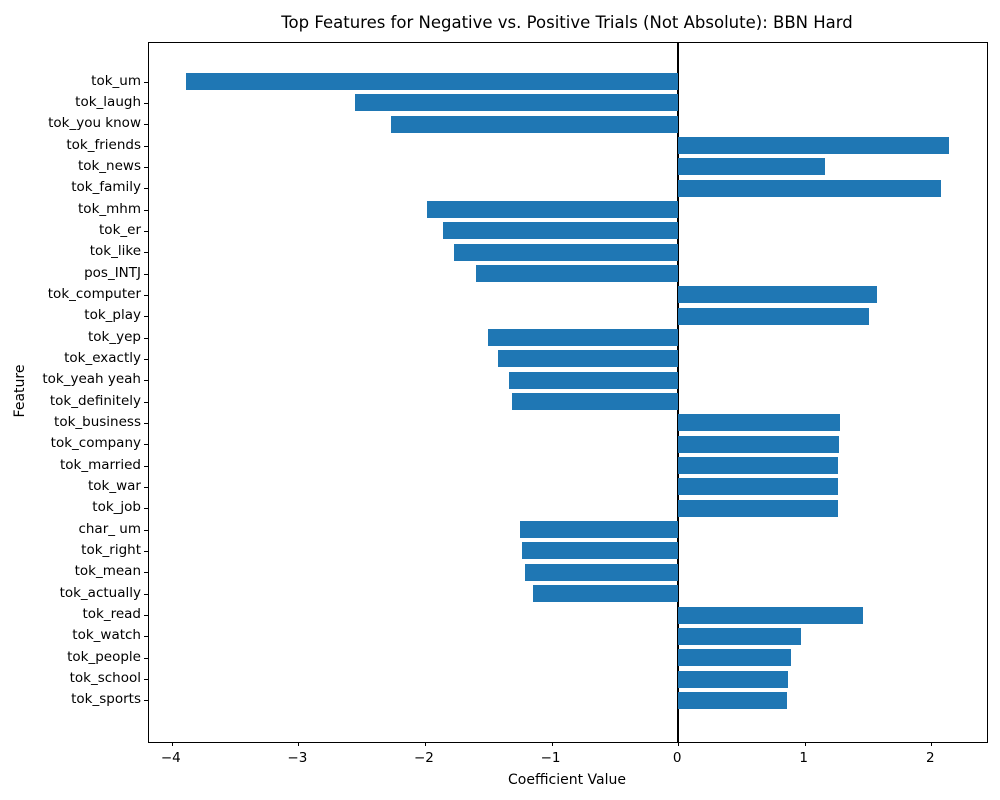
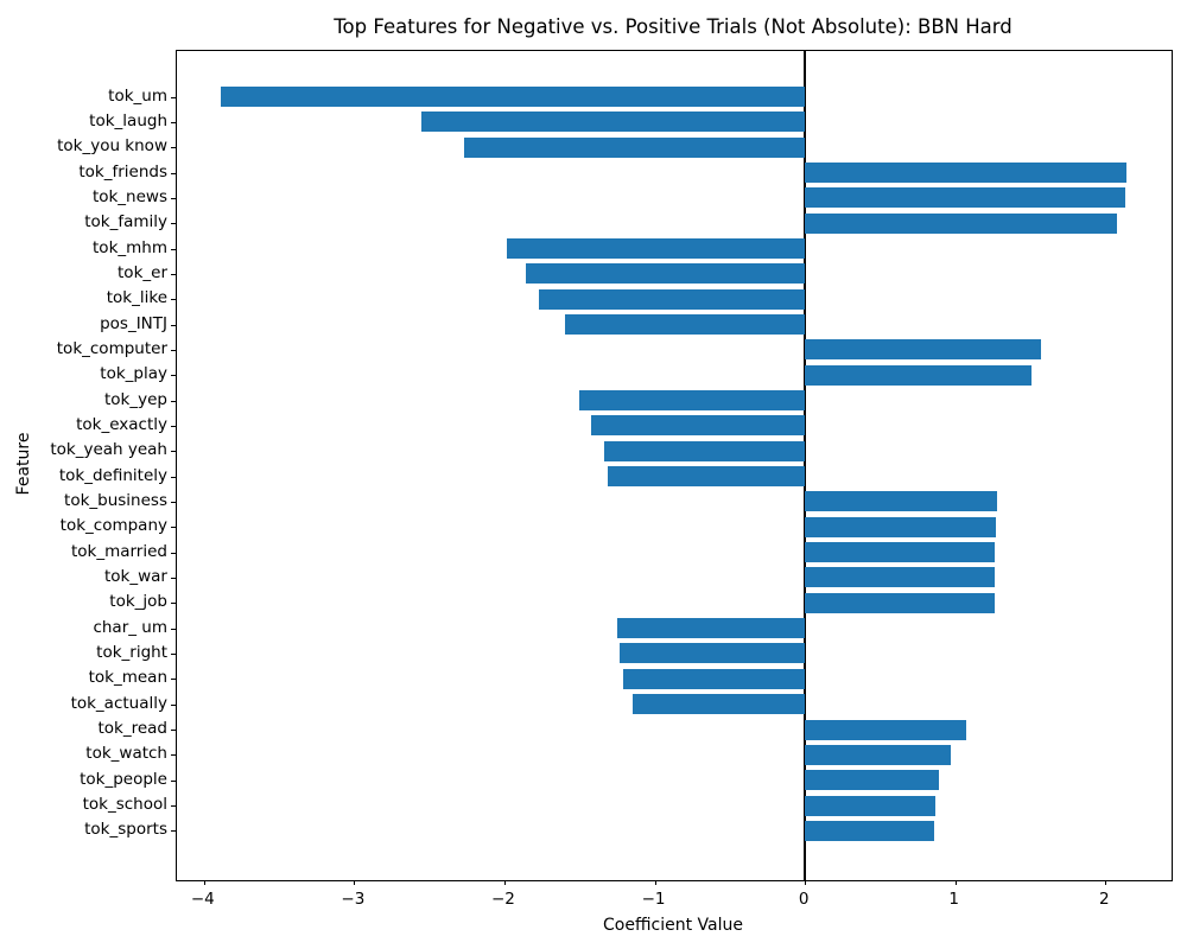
tok_news: 1.16 -> 2.13
tok_read: 1.46 -> 1.07
